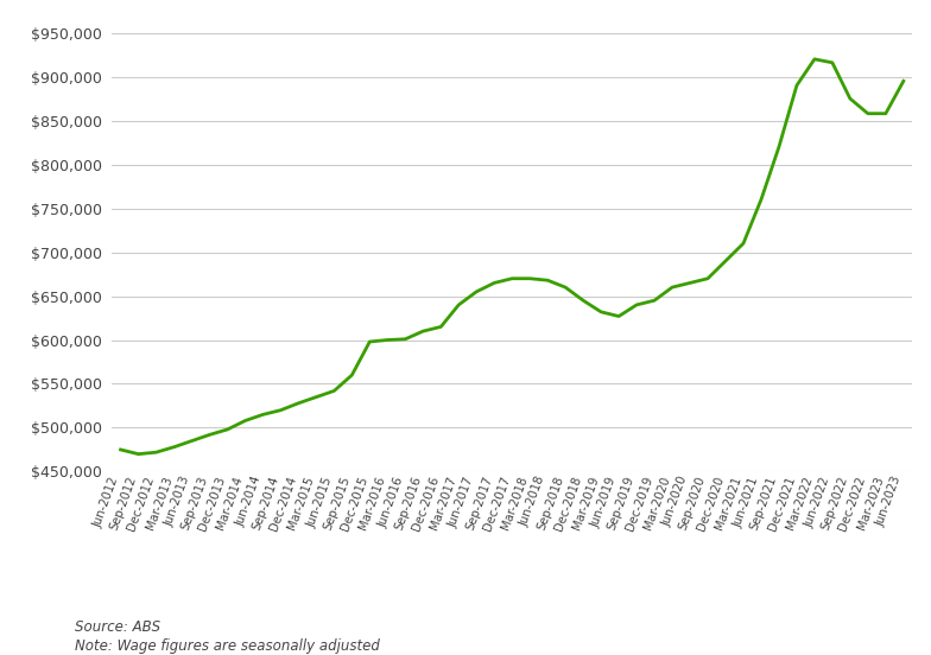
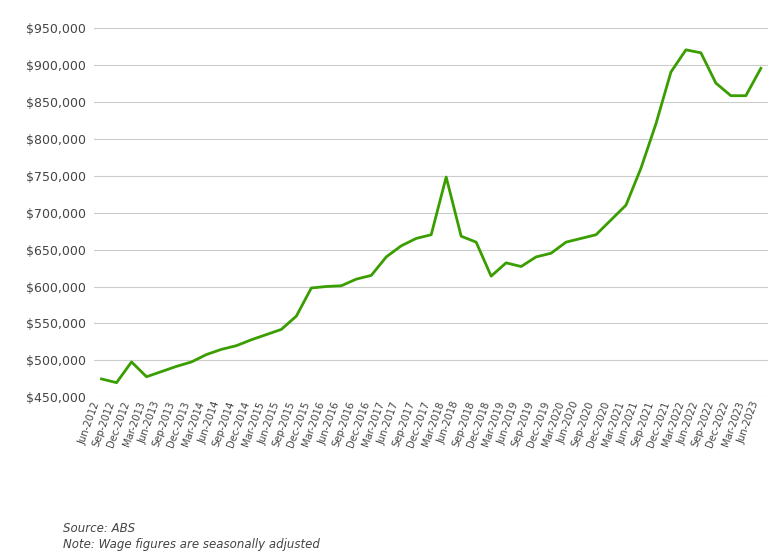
Dec-2012: $472,000 -> $498,000
Mar-2018: $670,000 -> $748,000
Dec-2018: $645,000 -> $614,000
